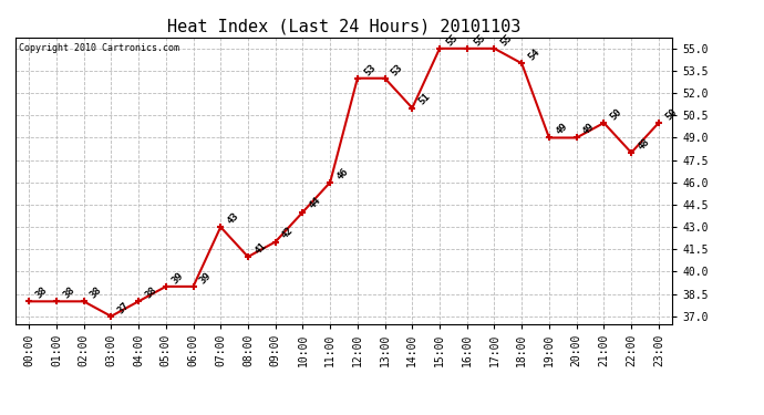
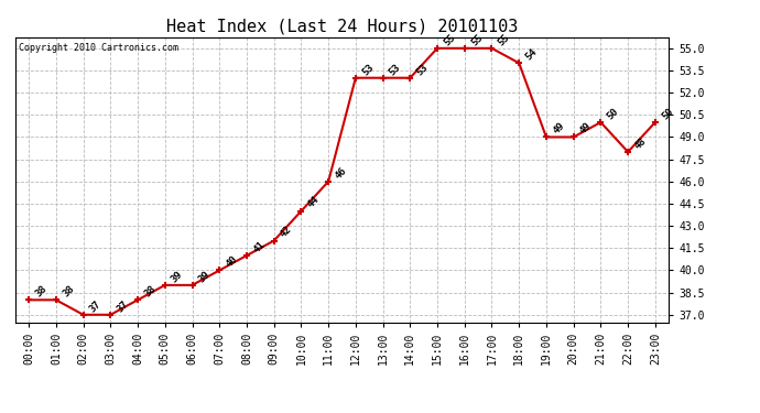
02:00: 38 -> 37
07:00: 43 -> 40
14:00: 51 -> 53
